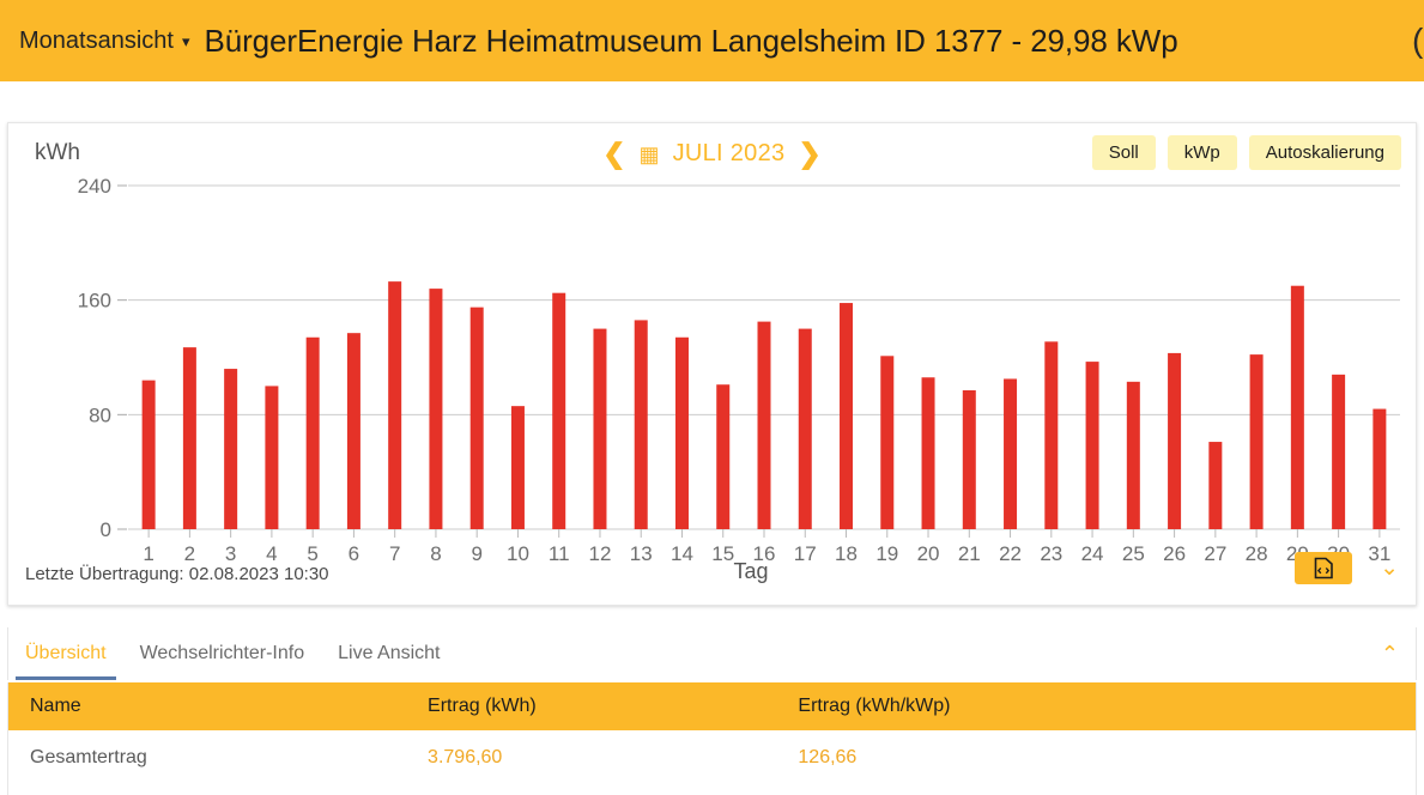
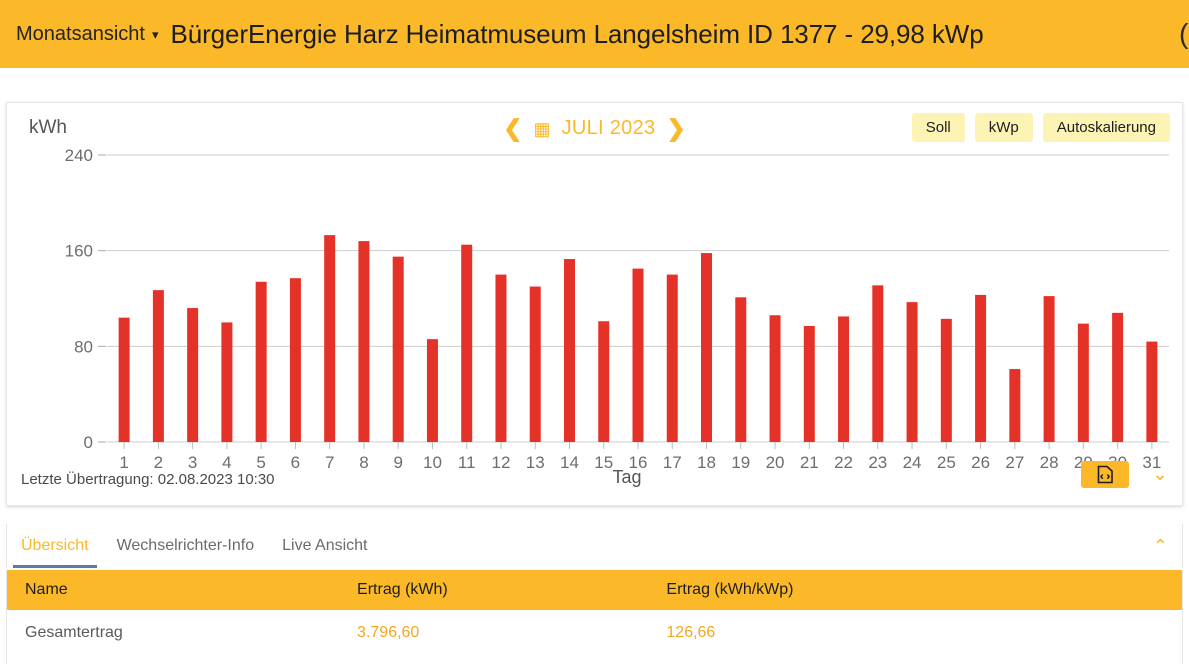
13: 146 -> 130
14: 134 -> 153
29: 170 -> 99
